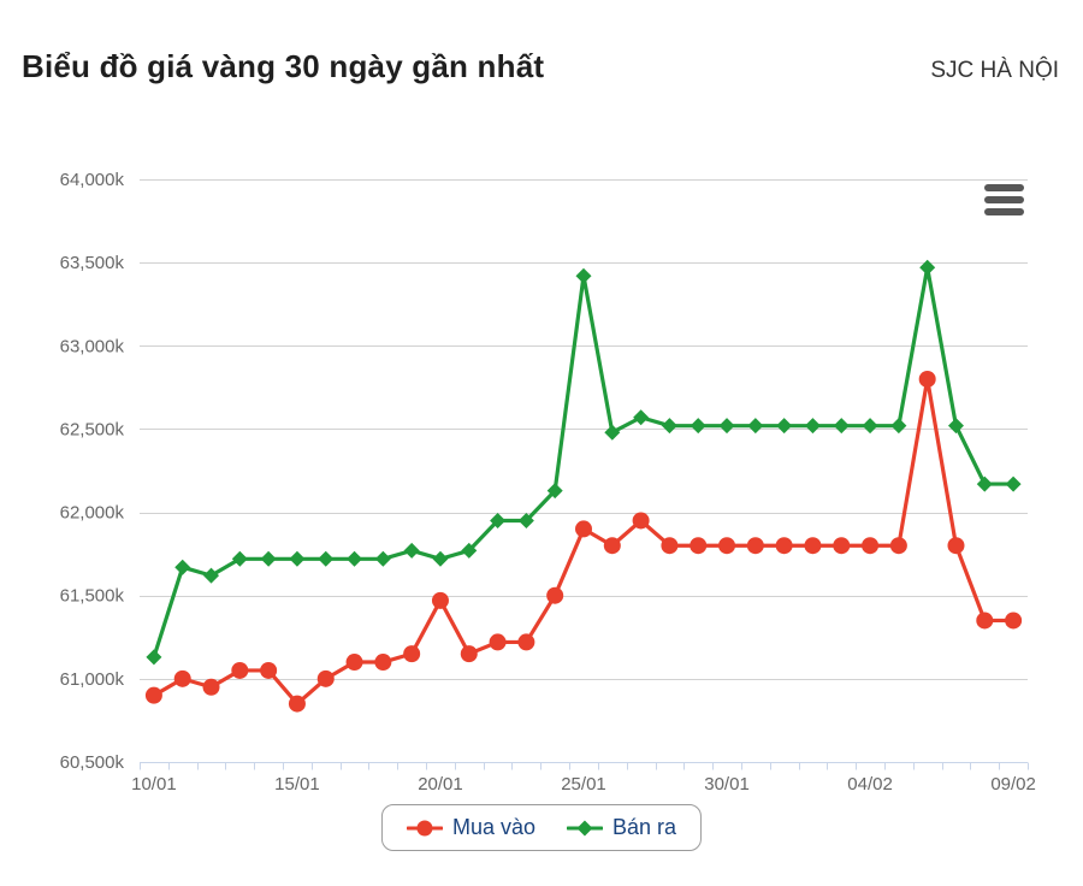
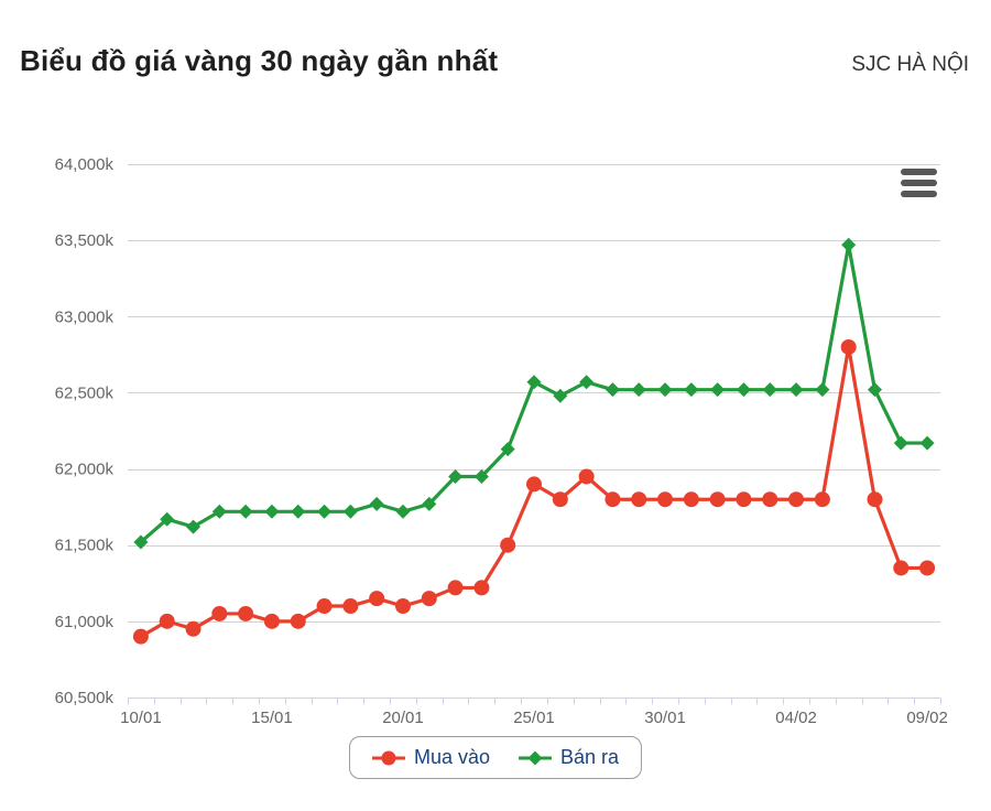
Bán ra/10/01: 61130k -> 61520k
Mua vào/15/01: 60850k -> 61000k
Mua vào/20/01: 61470k -> 61100k
Bán ra/25/01: 63420k -> 62570k
